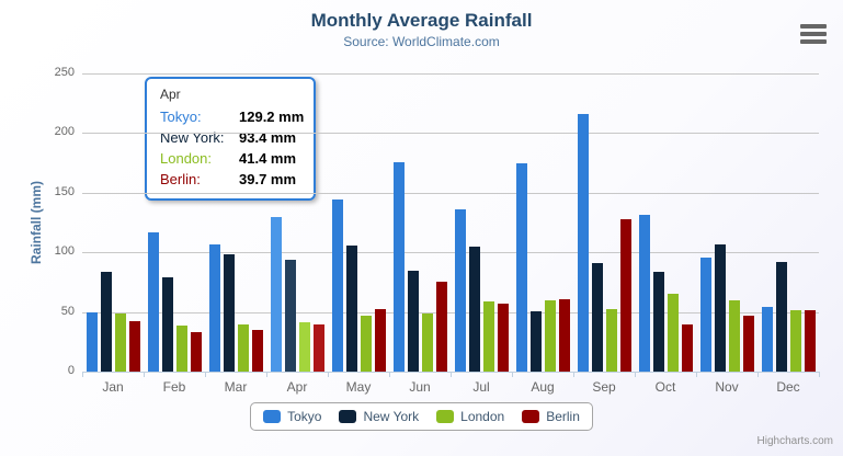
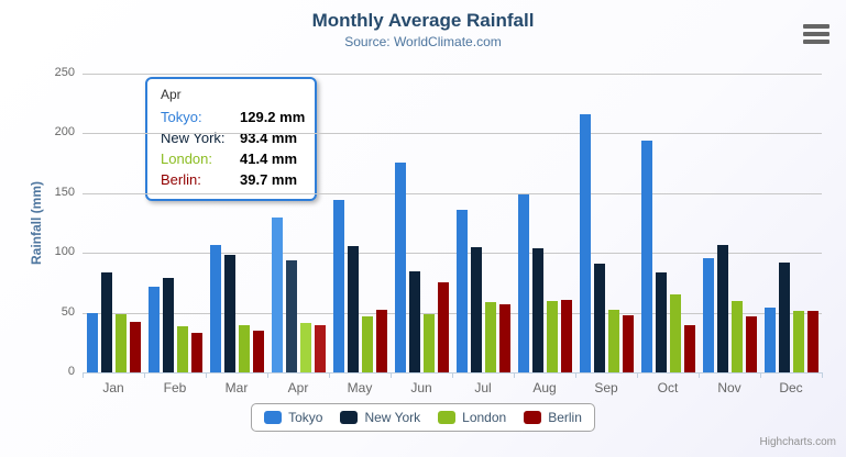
Tokyo/Feb: 117 -> 72
Tokyo/Aug: 175 -> 148
New York/Aug: 51 -> 104
Berlin/Sep: 128 -> 48
Tokyo/Oct: 131 -> 194
